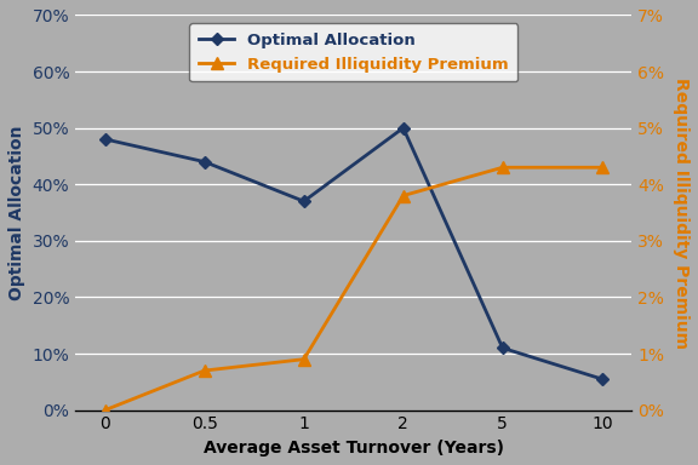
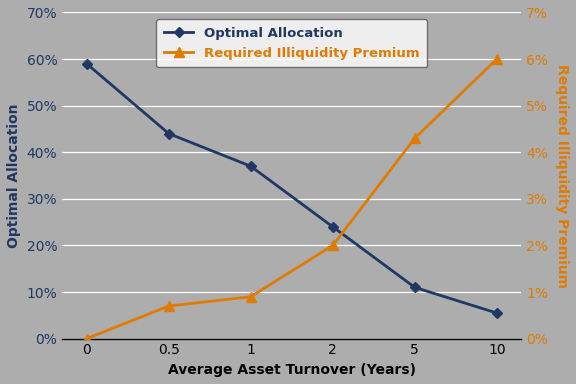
Optimal Allocation/0: 48.0% -> 59.0%
Optimal Allocation/2: 50.0% -> 24.0%
Required Illiquidity Premium/2: 3.8% -> 2.0%
Required Illiquidity Premium/10: 4.3% -> 6.0%
